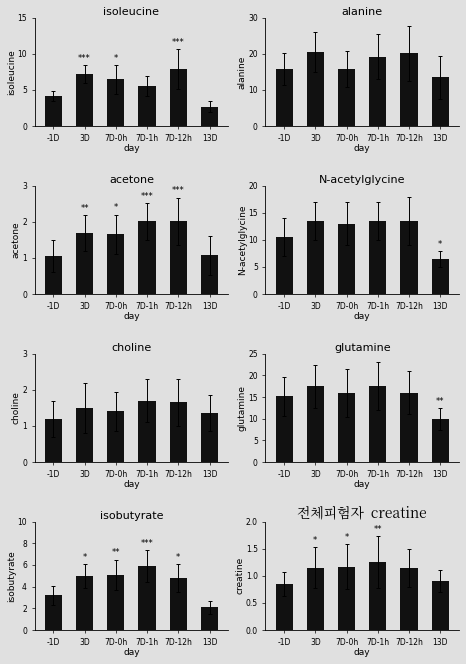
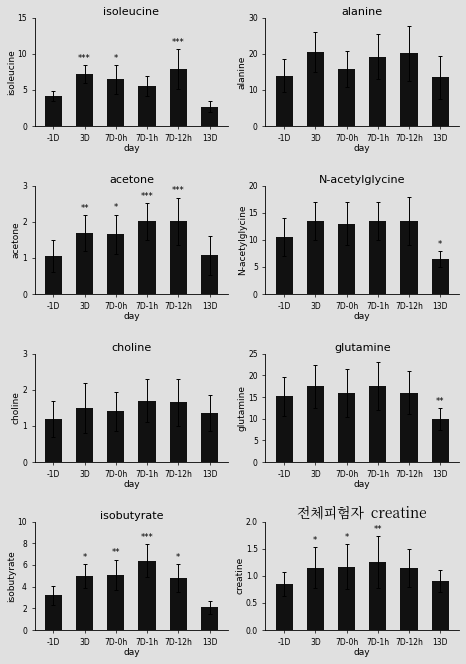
alanine/-1D: 15.8 -> 14.0
isobutyrate/7D-1h: 5.9 -> 6.4
